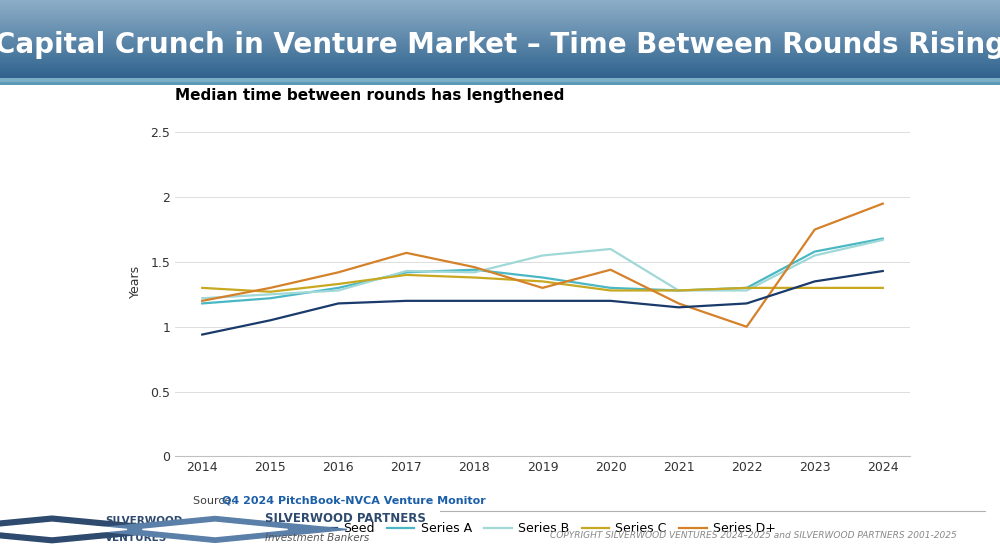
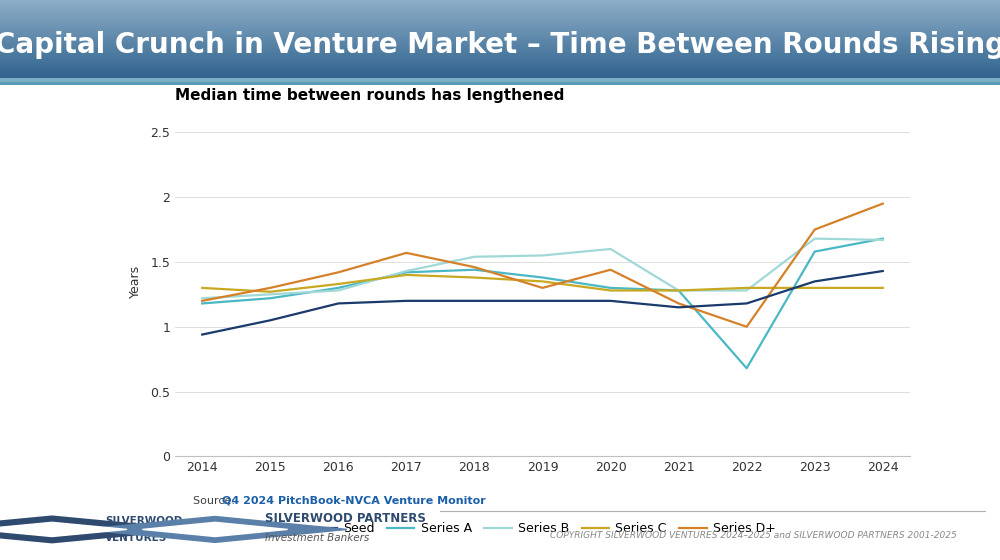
Series B/2018: 1.42 -> 1.54
Series A/2022: 1.30 -> 0.68
Series B/2023: 1.55 -> 1.68
